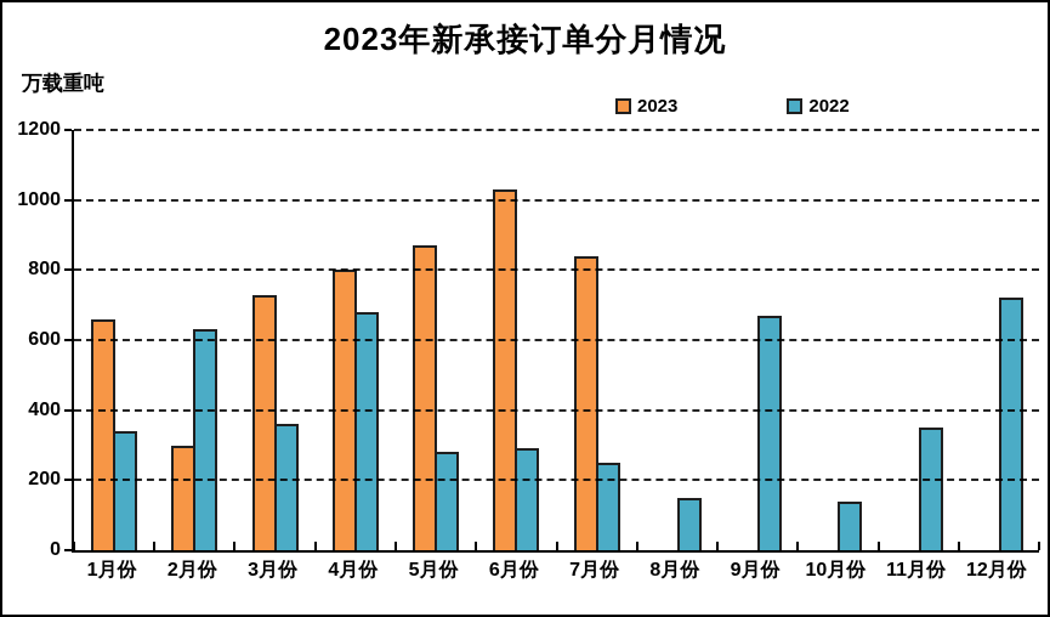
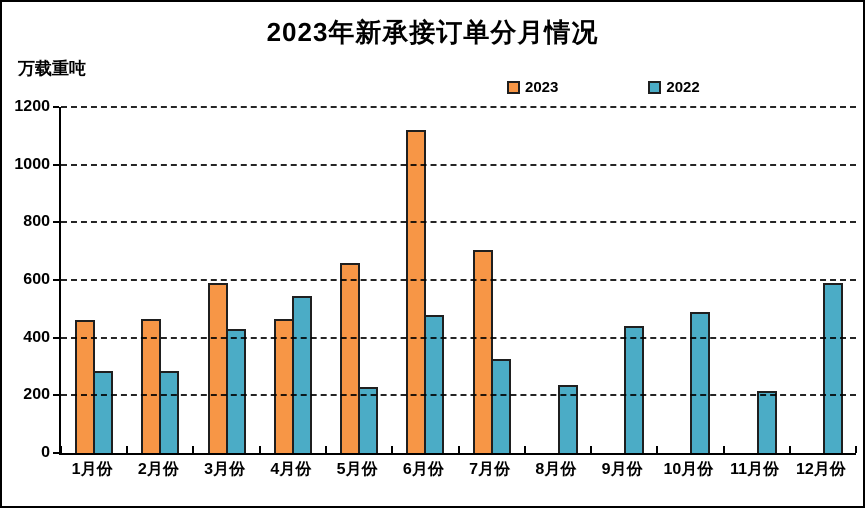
2023/1月份: 660 -> 460
2022/1月份: 340 -> 280
2023/2月份: 300 -> 460
2022/2月份: 630 -> 280
2023/3月份: 730 -> 590
2022/3月份: 360 -> 430
2023/4月份: 800 -> 460
2022/4月份: 680 -> 540
2023/5月份: 870 -> 660
2022/5月份: 280 -> 230
2023/6月份: 1030 -> 1120
2022/6月份: 290 -> 480
2023/7月份: 840 -> 700
2022/7月份: 250 -> 320
2022/8月份: 150 -> 240
2022/9月份: 670 -> 440
2022/10月份: 140 -> 490
2022/11月份: 350 -> 220
2022/12月份: 720 -> 590
